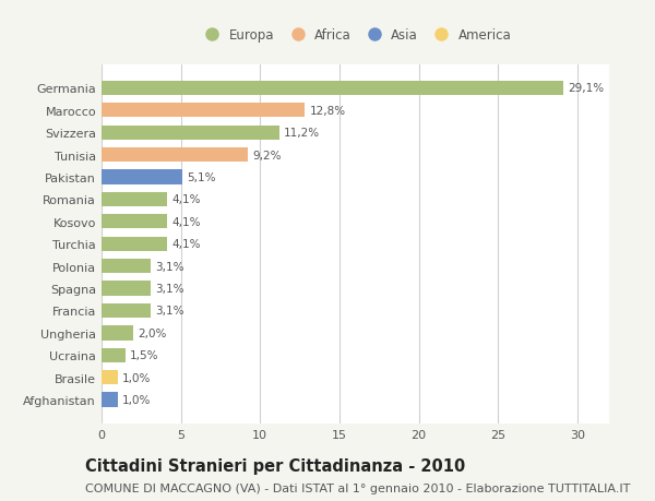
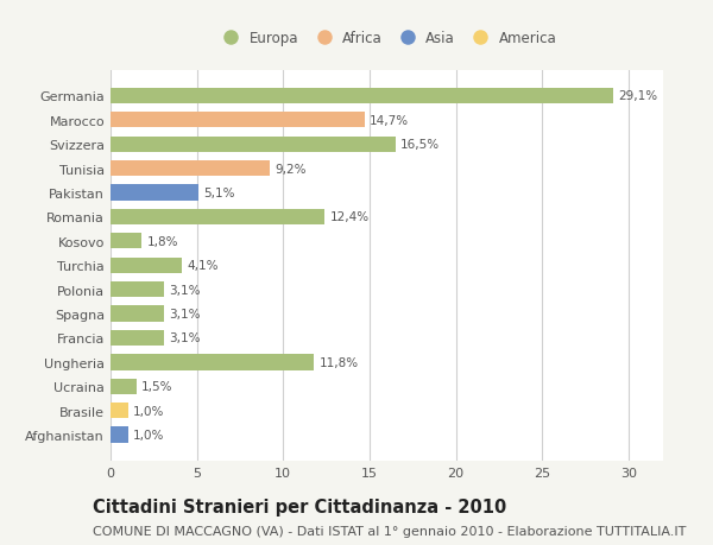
Marocco: 12,8% -> 14,7%
Svizzera: 11,2% -> 16,5%
Romania: 4,1% -> 12,4%
Kosovo: 4,1% -> 1,8%
Ungheria: 2,0% -> 11,8%
